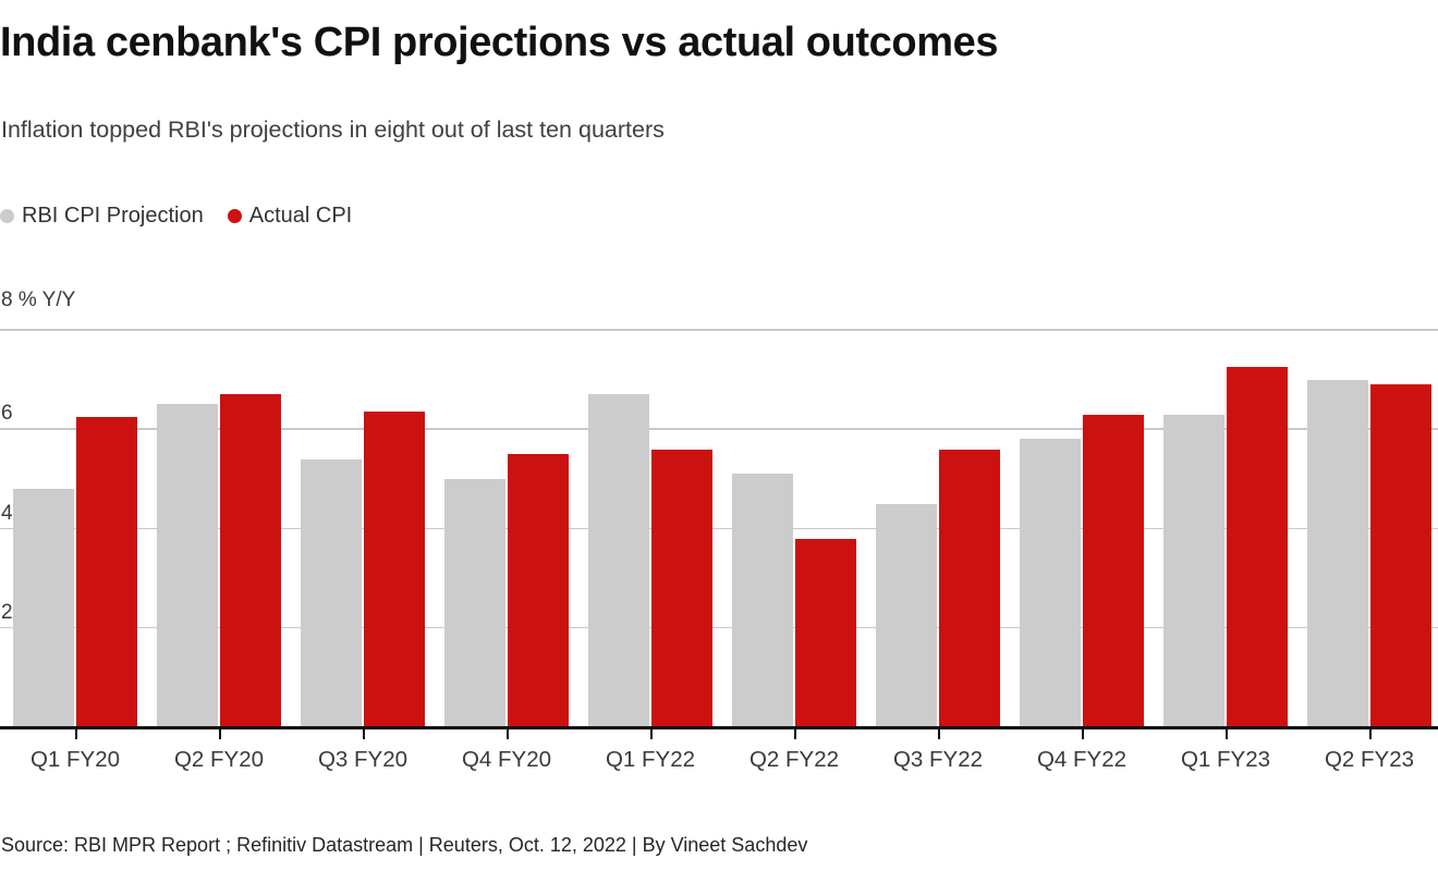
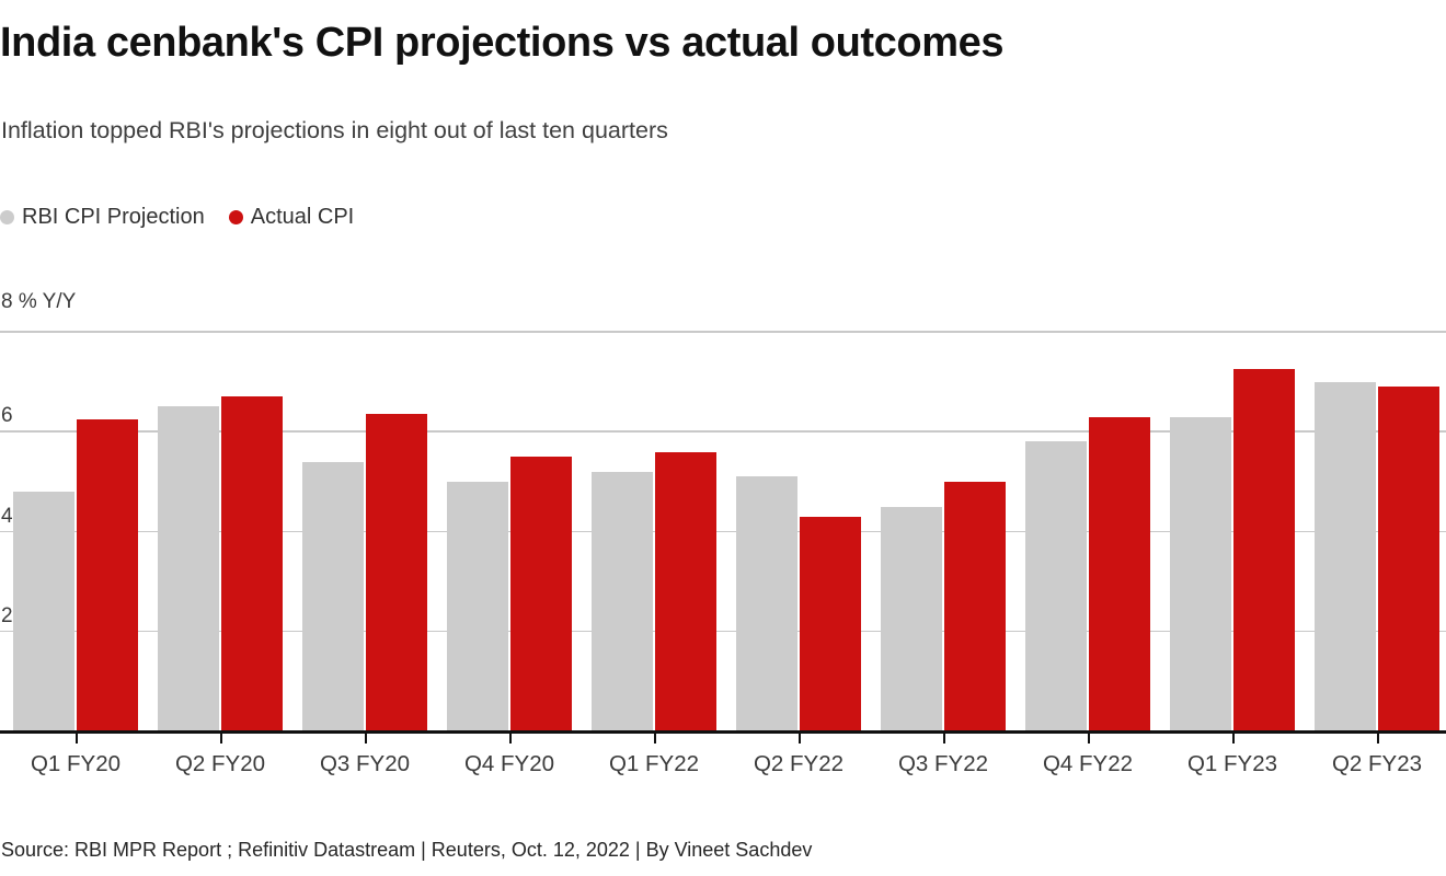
RBI CPI Projection/Q1 FY22: 6.7 -> 5.2
Actual CPI/Q2 FY22: 3.8 -> 4.3
Actual CPI/Q3 FY22: 5.6 -> 5.0
